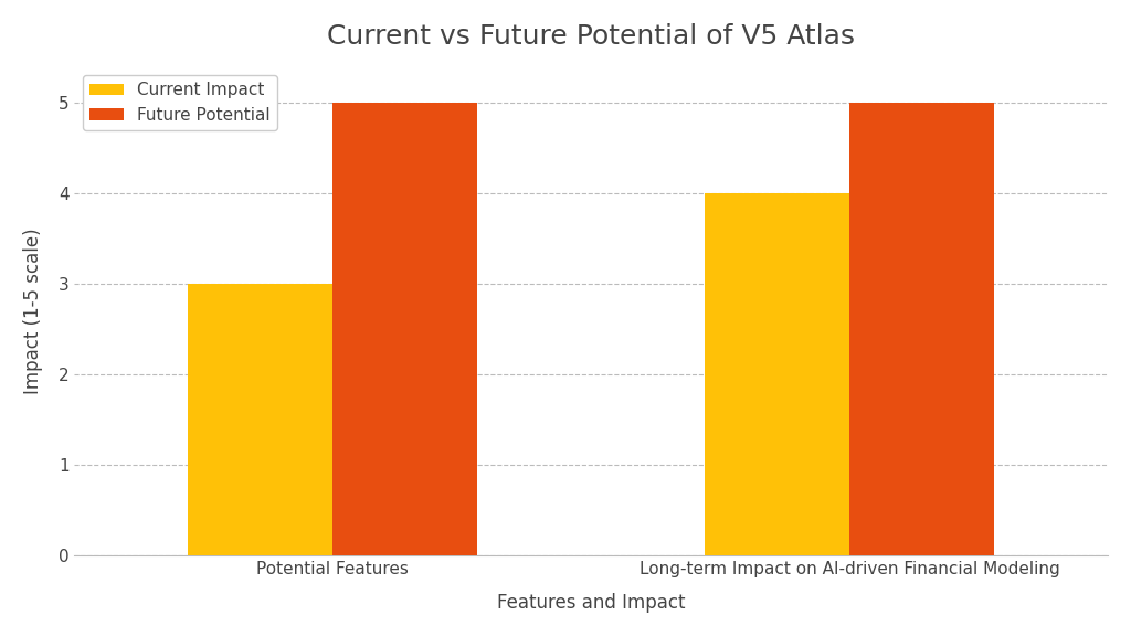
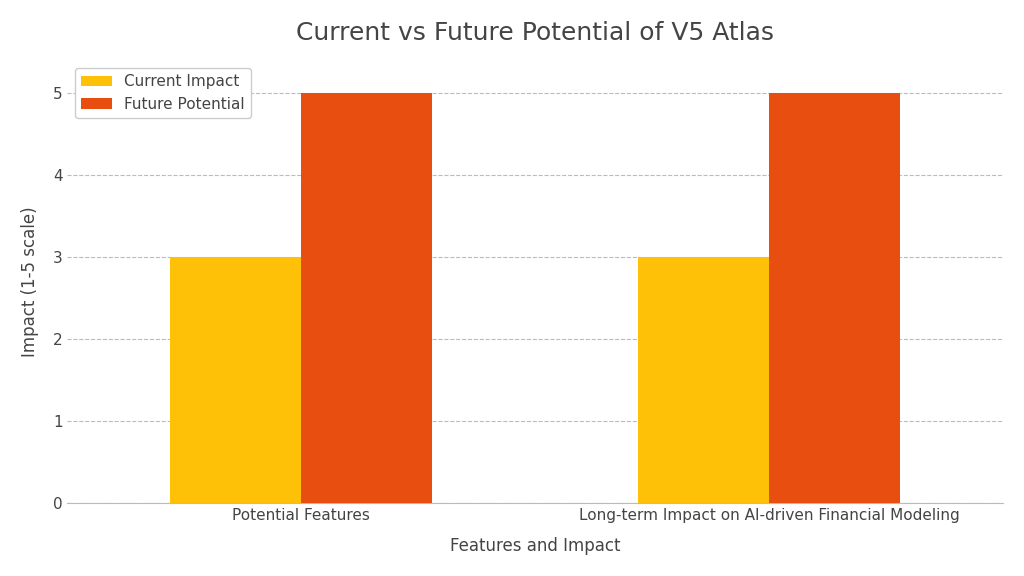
Current Impact/Long-term Impact on AI-driven Financial Modeling: 4 -> 3
